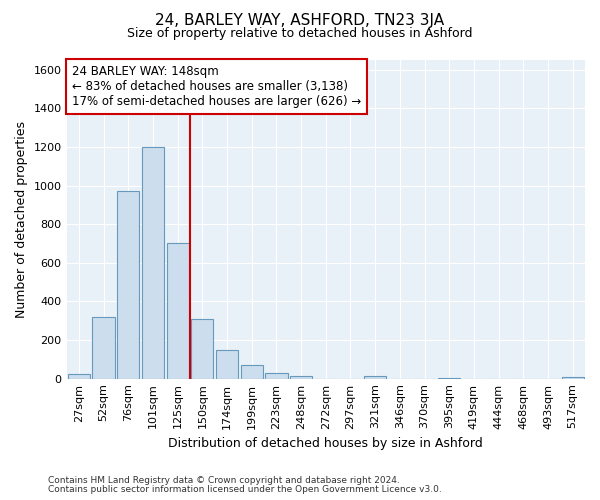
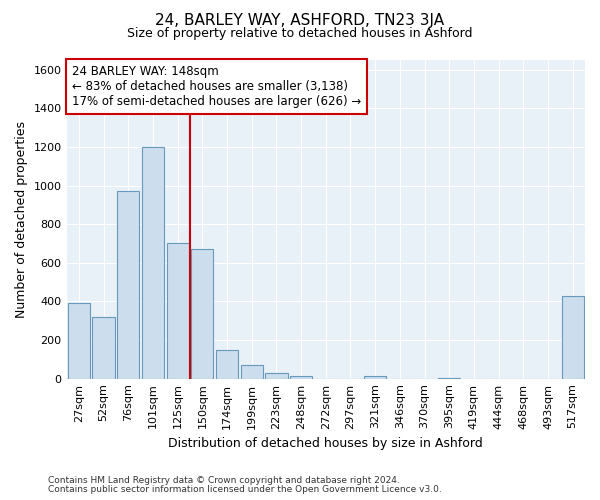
27sqm: 20 -> 390
150sqm: 310 -> 670
517sqm: 10 -> 430
